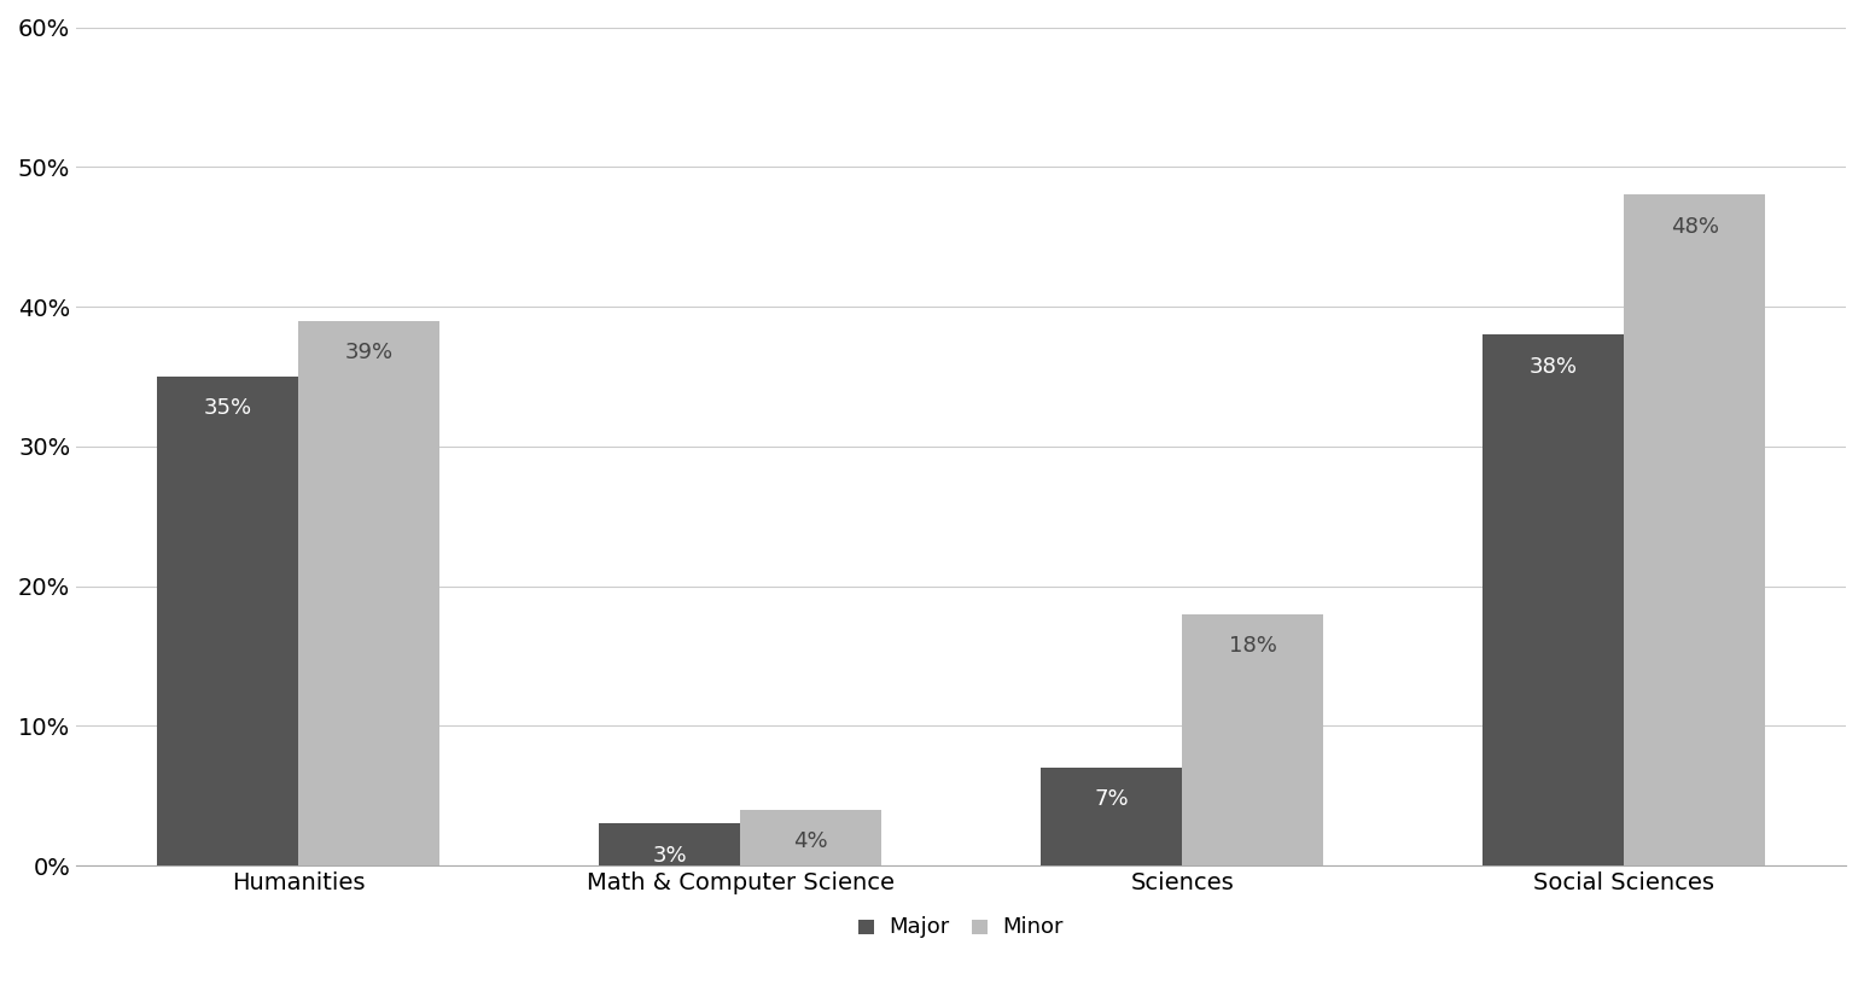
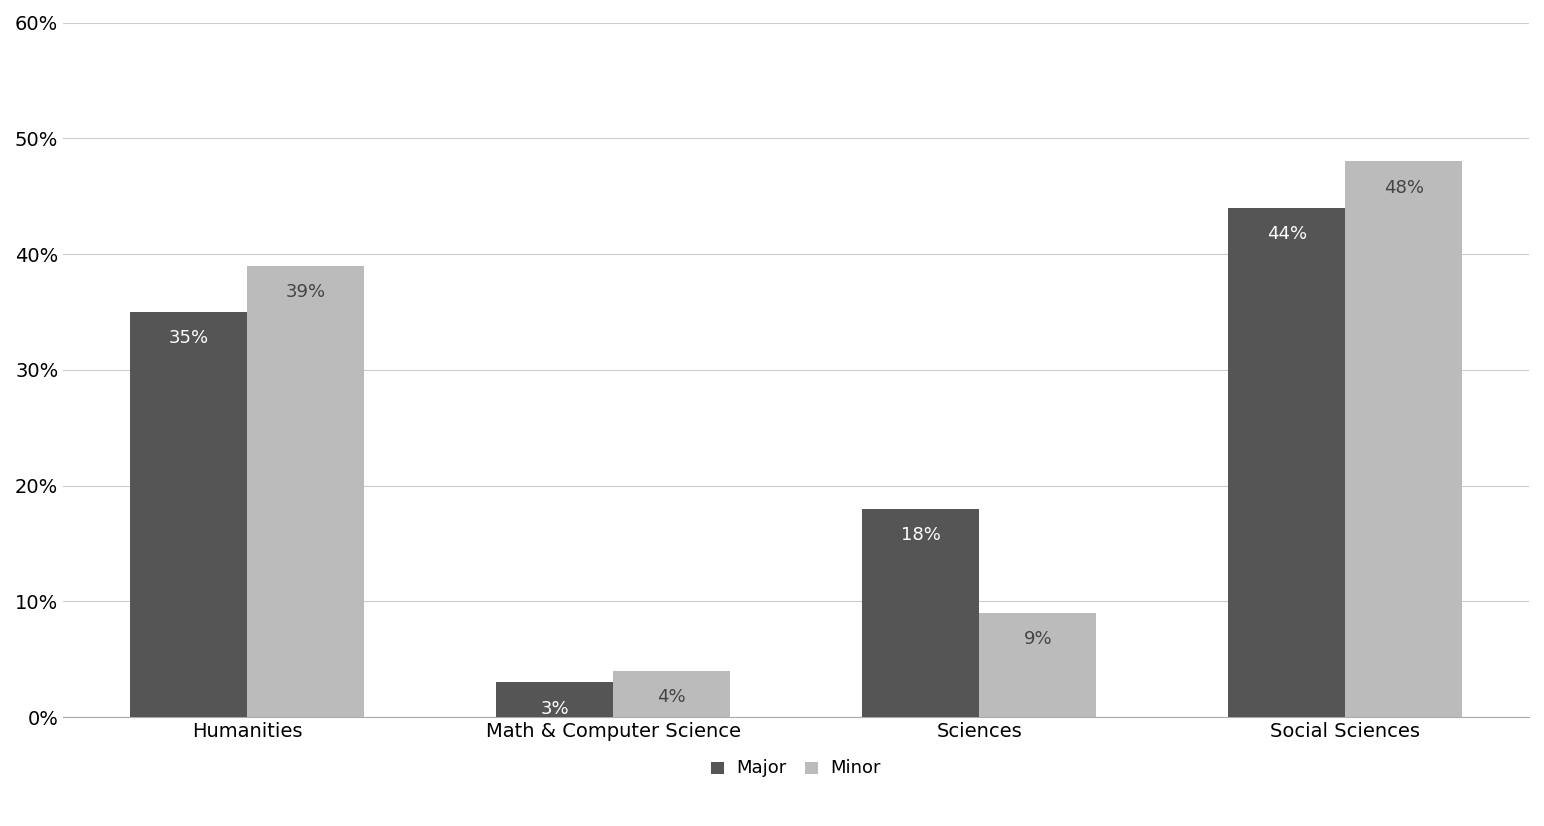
Major/Sciences: 7% -> 18%
Minor/Sciences: 18% -> 9%
Major/Social Sciences: 38% -> 44%
